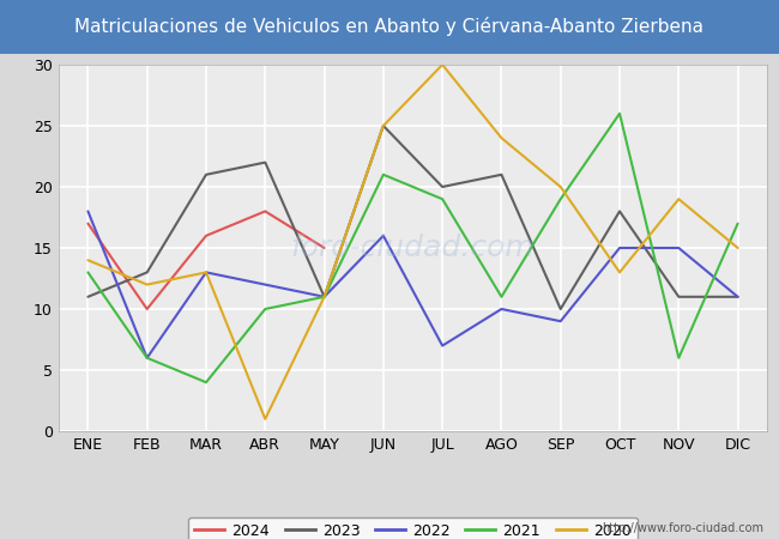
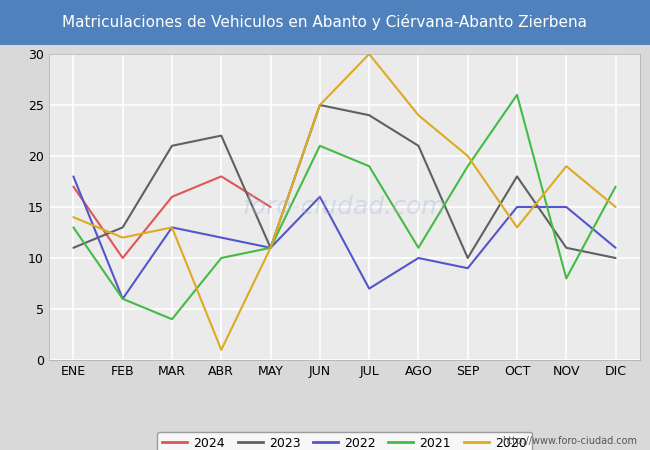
2023/JUL: 20 -> 24
2021/NOV: 6 -> 8
2023/DIC: 11 -> 10
